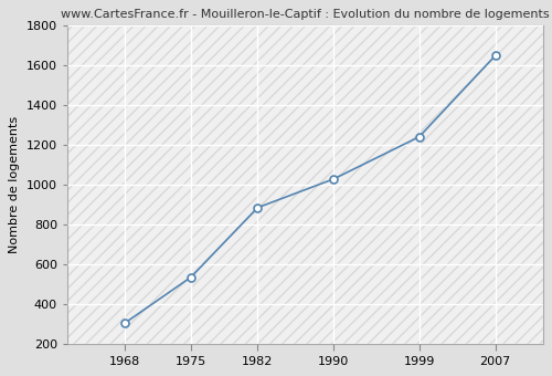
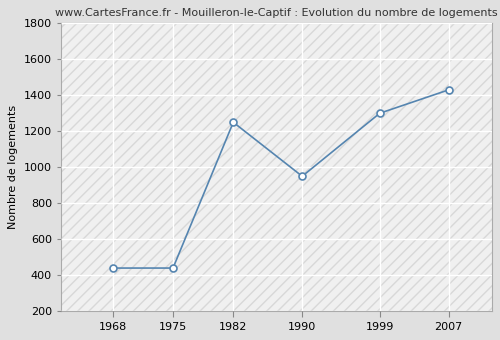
1968: 300 -> 440
1975: 540 -> 440
1982: 890 -> 1250
1990: 1030 -> 950
1999: 1240 -> 1300
2007: 1650 -> 1430
